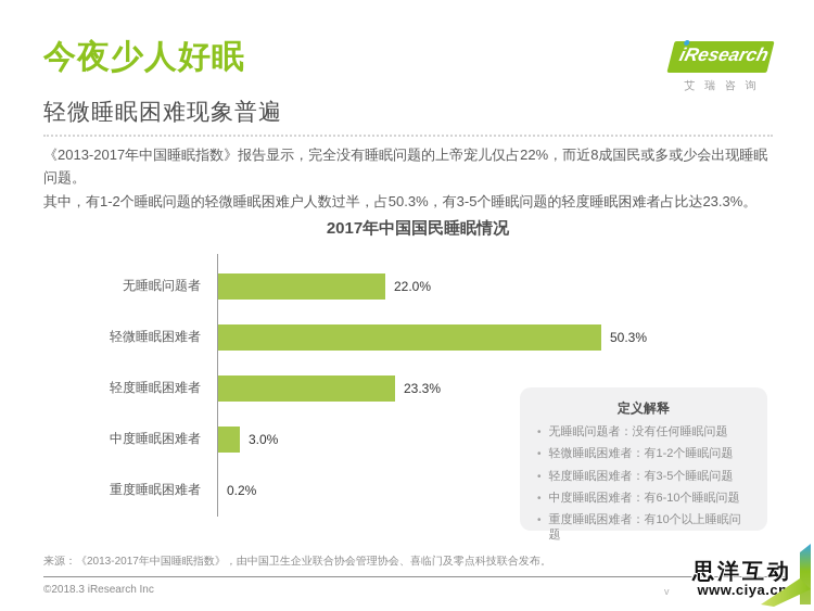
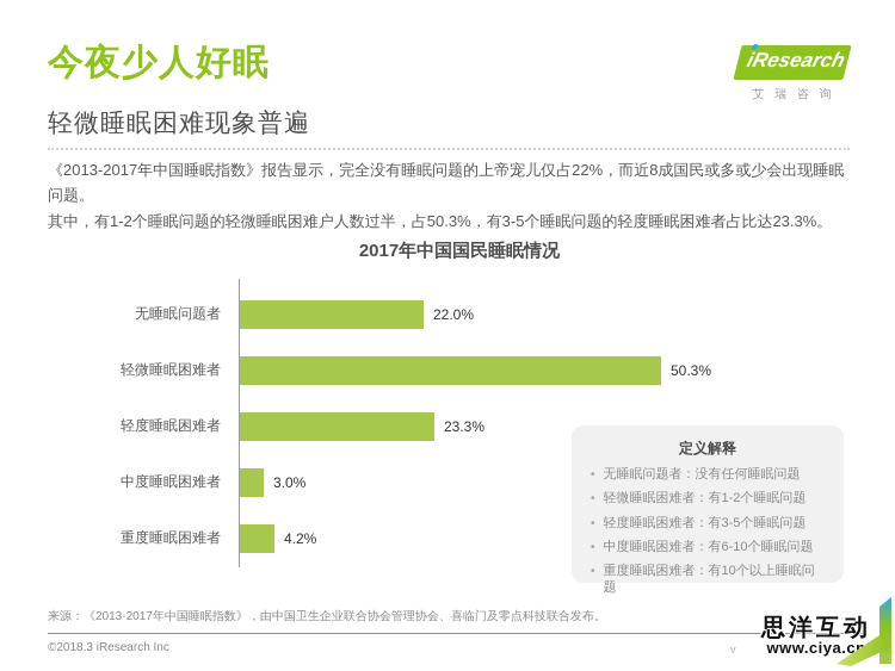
重度睡眠困难者: 0.2% -> 4.2%
